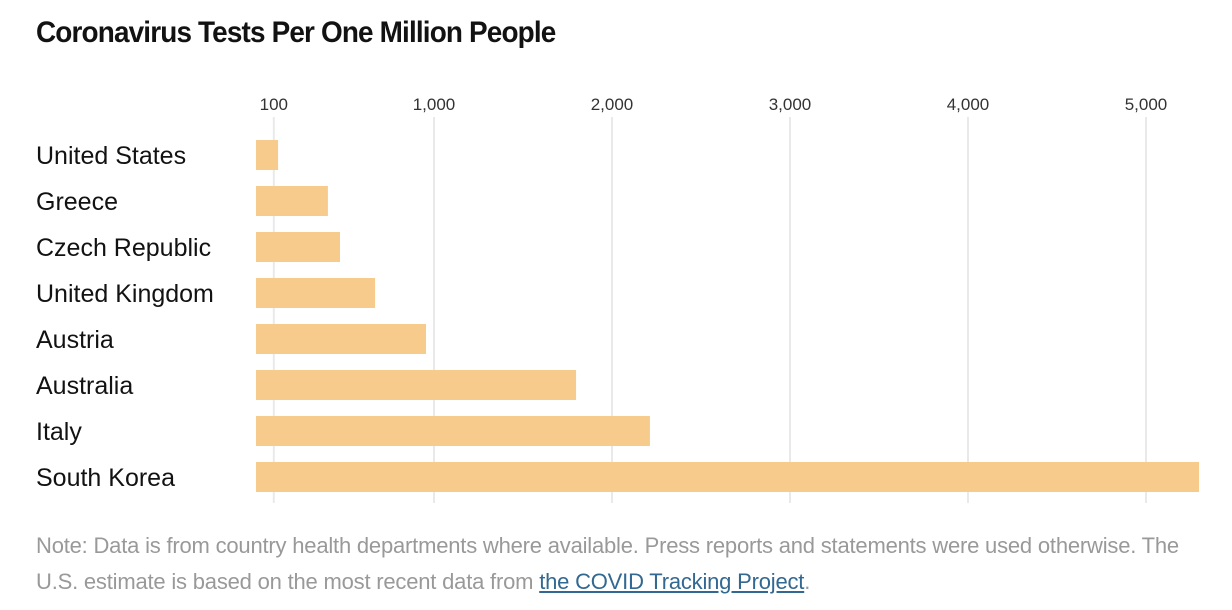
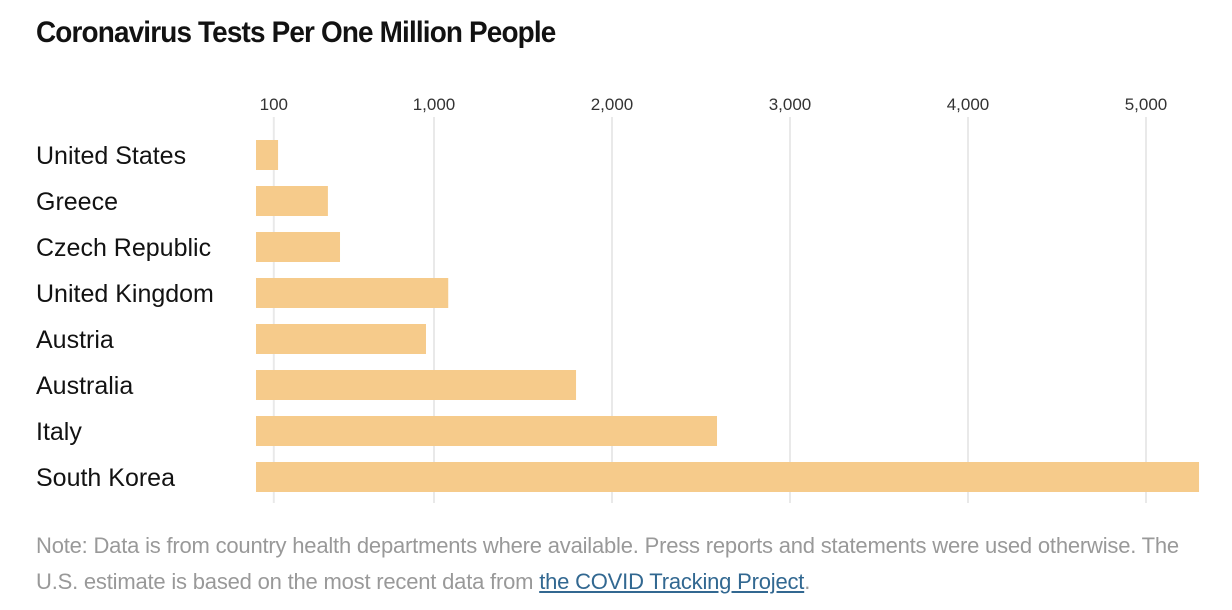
United Kingdom: 670 -> 1080
Italy: 2210 -> 2590
